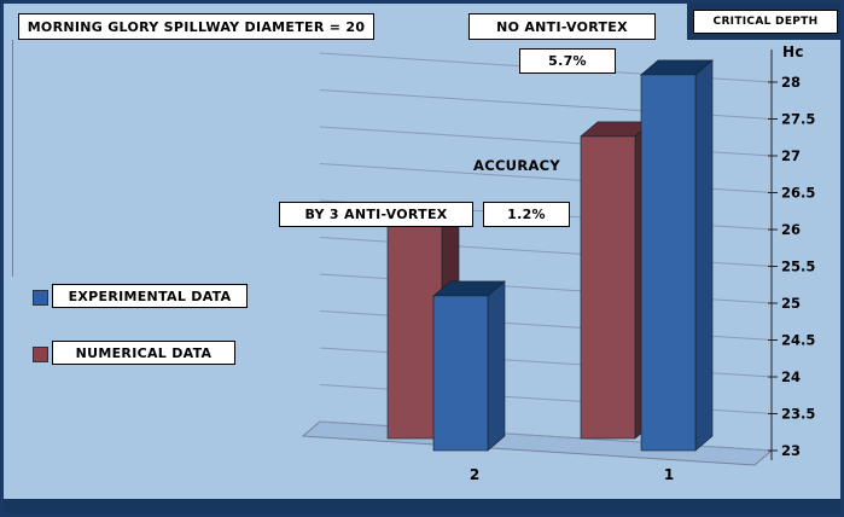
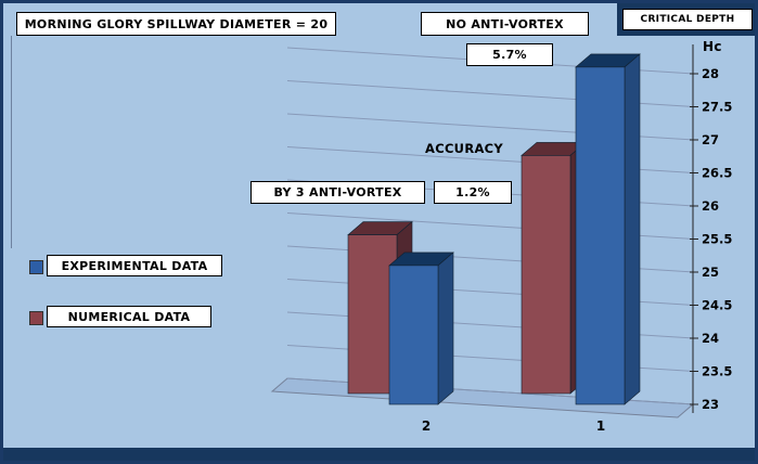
NUMERICAL DATA/2: 26.0 -> 25.4
NUMERICAL DATA/1: 27.1 -> 26.6
